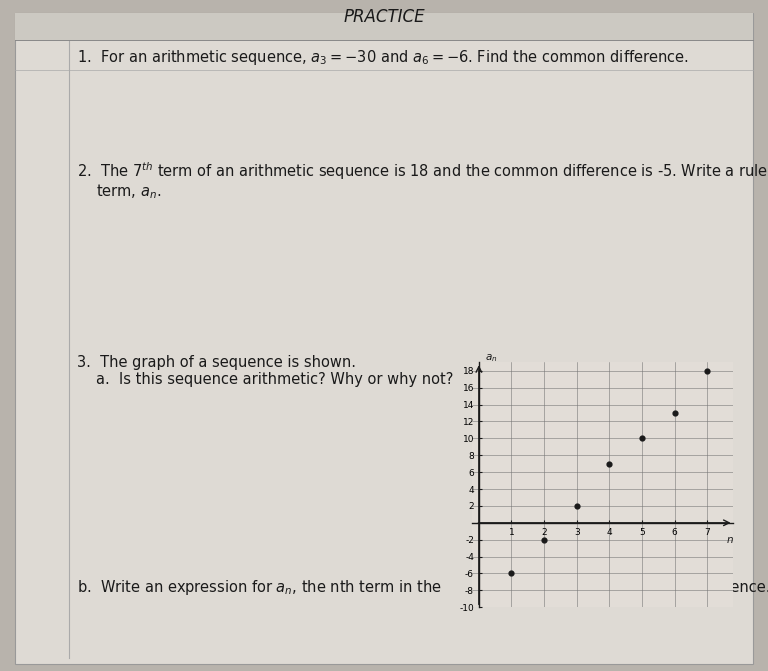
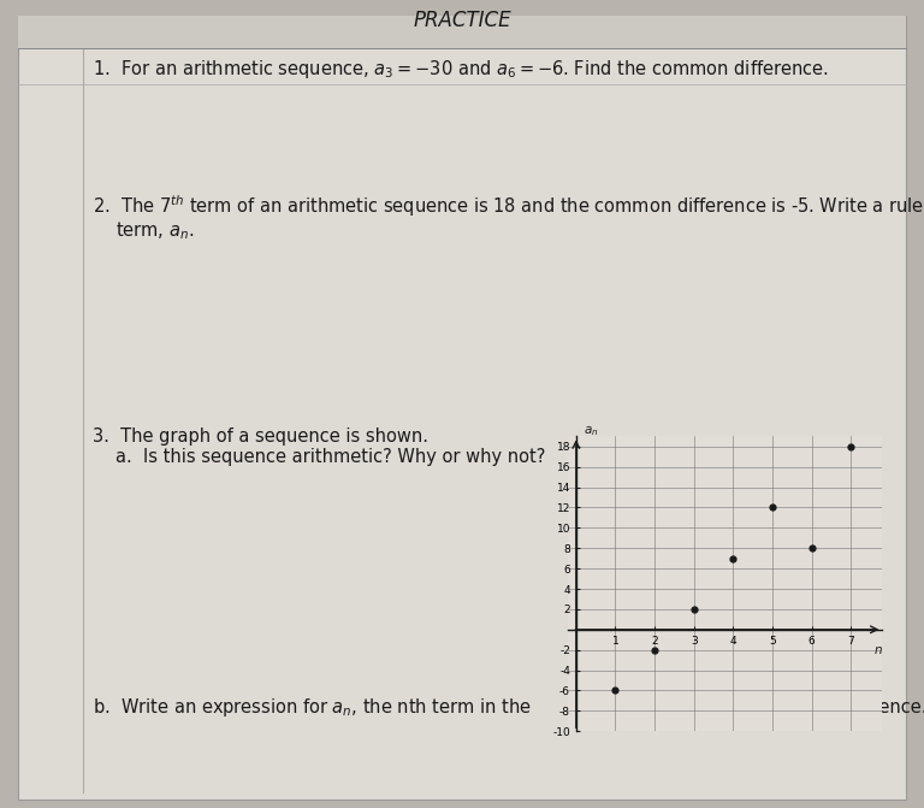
5: 10 -> 12
6: 13 -> 8
